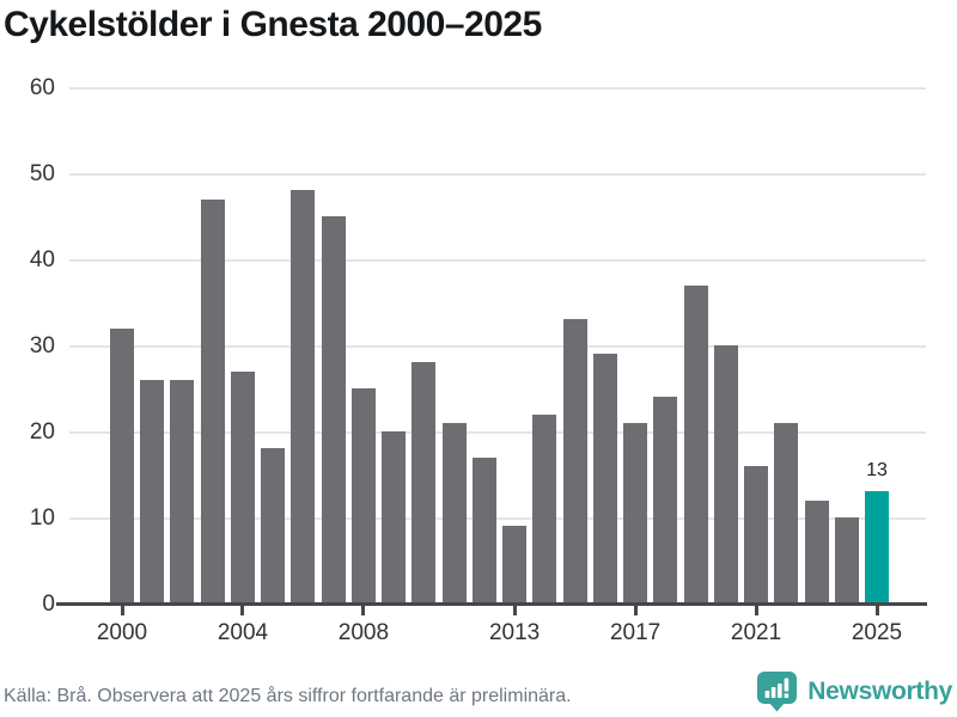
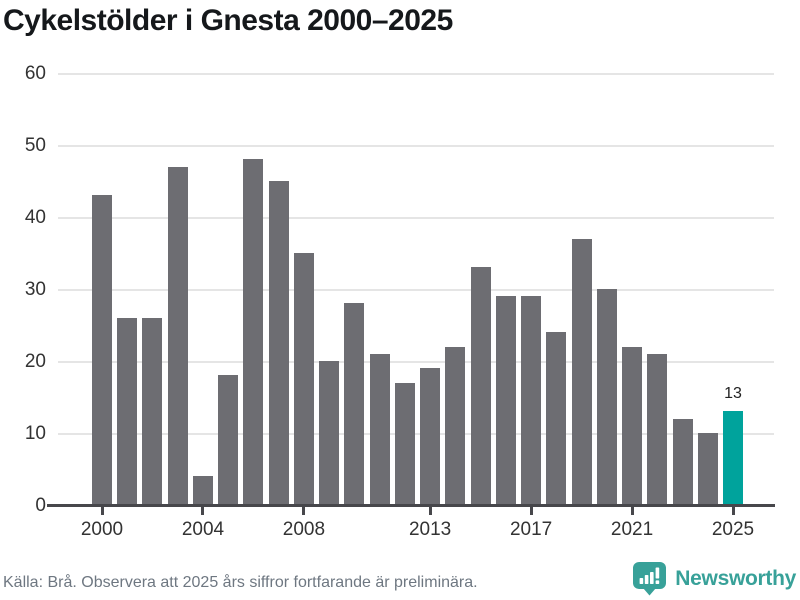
2000: 32 -> 43
2004: 27 -> 4
2008: 25 -> 35
2013: 9 -> 19
2017: 21 -> 29
2021: 16 -> 22
